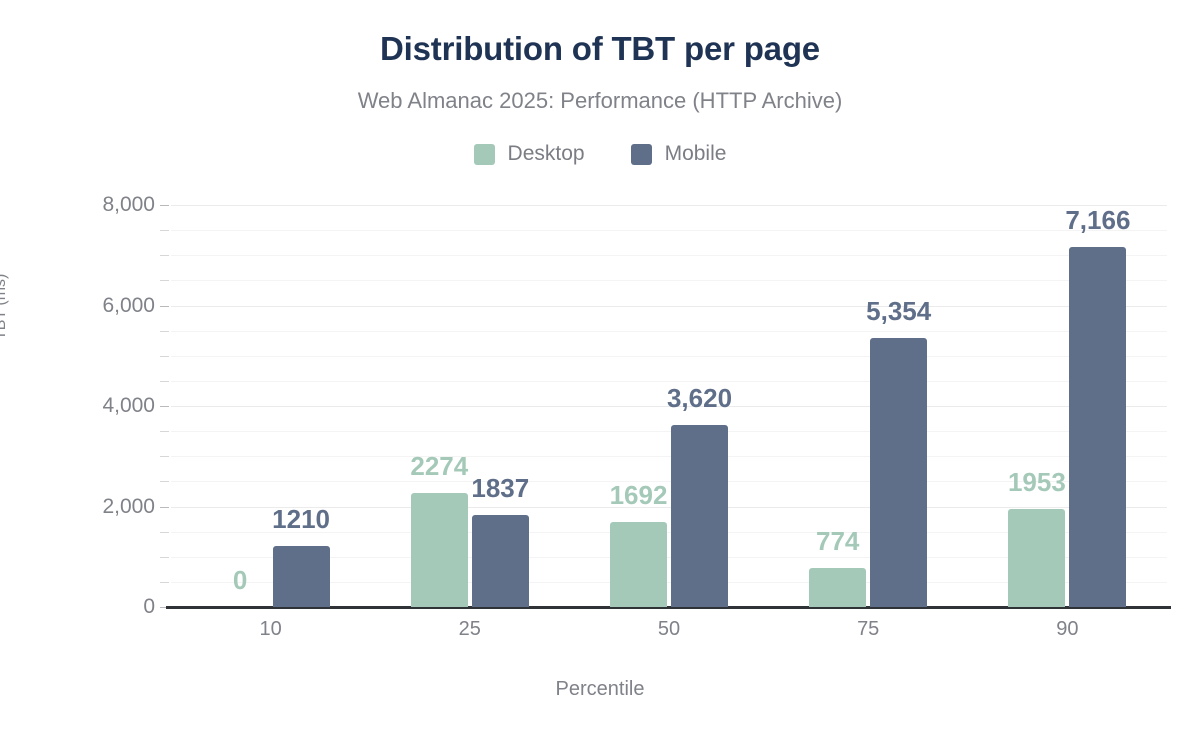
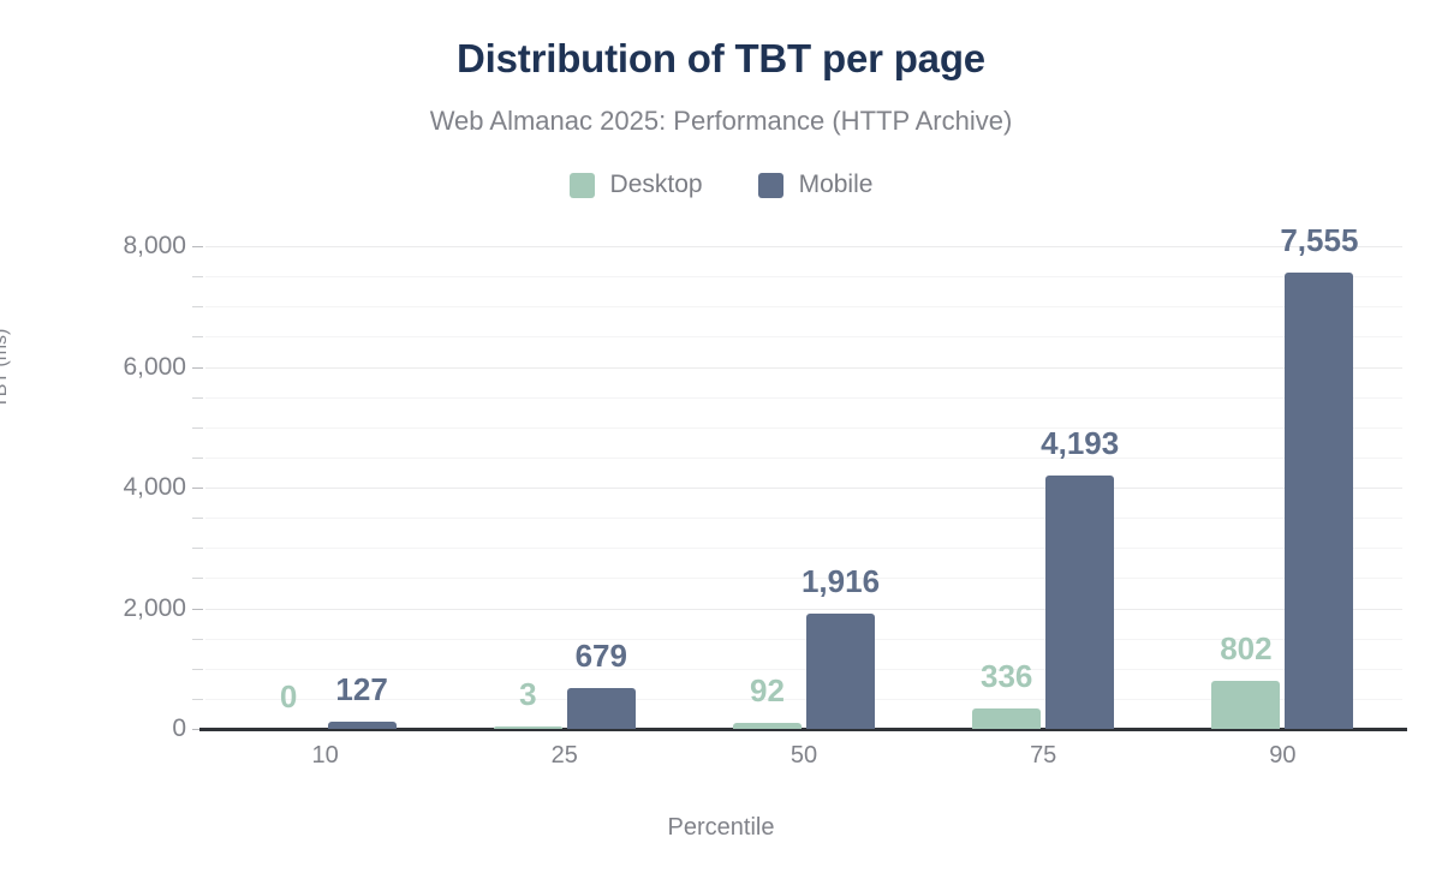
Mobile/10: 1210 -> 127
Desktop/25: 2274 -> 3
Mobile/25: 1837 -> 679
Desktop/50: 1692 -> 92
Mobile/50: 3,620 -> 1,916
Desktop/75: 774 -> 336
Mobile/75: 5,354 -> 4,193
Desktop/90: 1953 -> 802
Mobile/90: 7,166 -> 7,555
